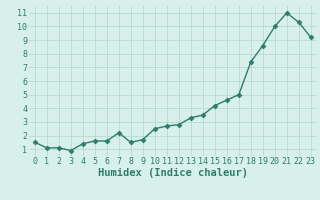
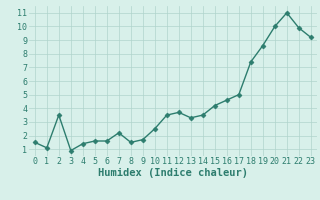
2: 1.1 -> 3.5
11: 2.7 -> 3.5
12: 2.8 -> 3.7
22: 10.3 -> 9.9
